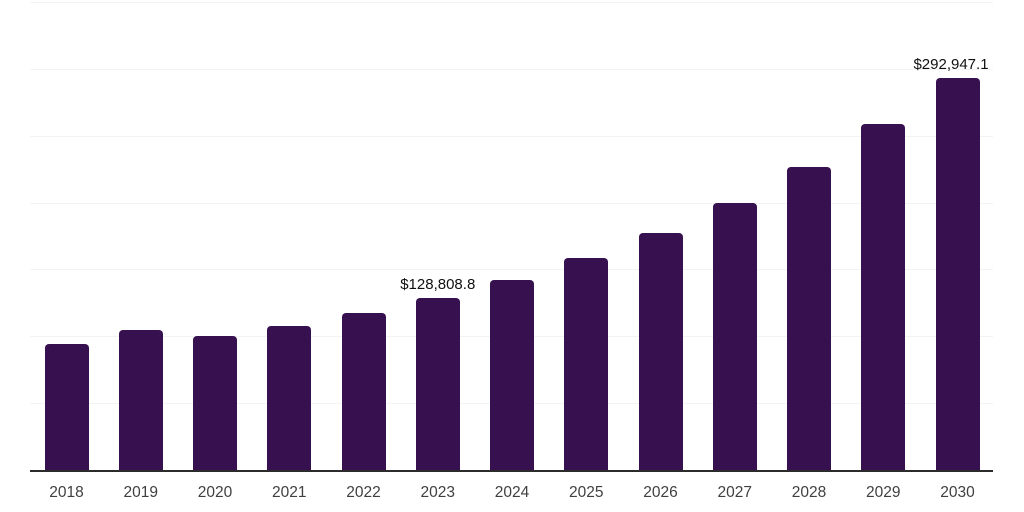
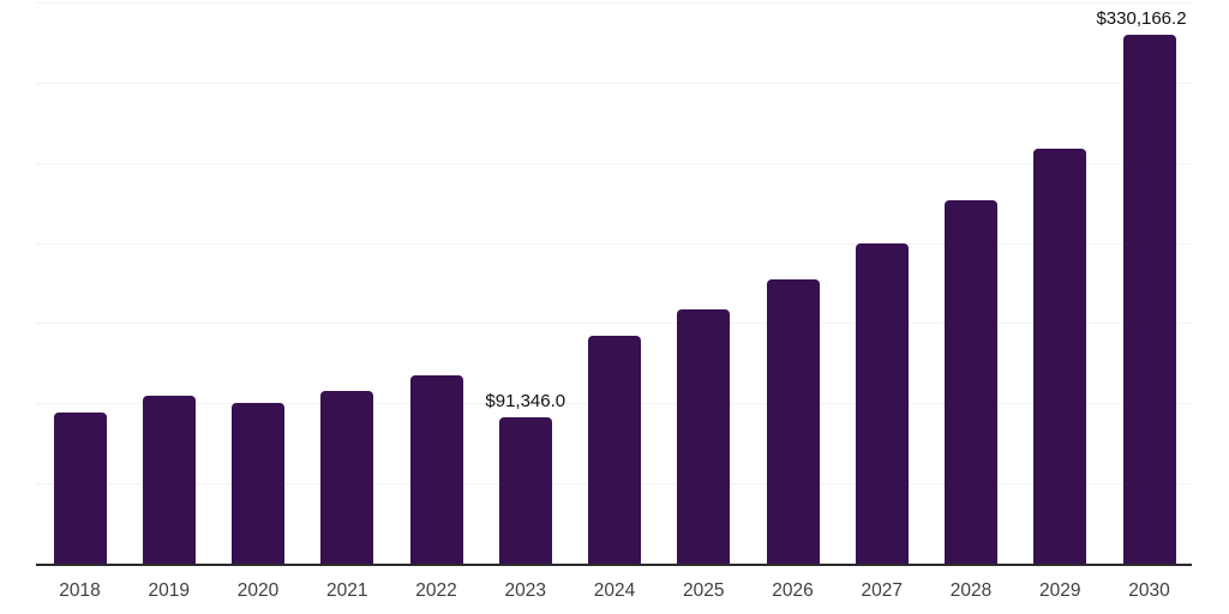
2023: $128,808.8 -> $91,346.0
2030: $292,947.1 -> $330,166.2
